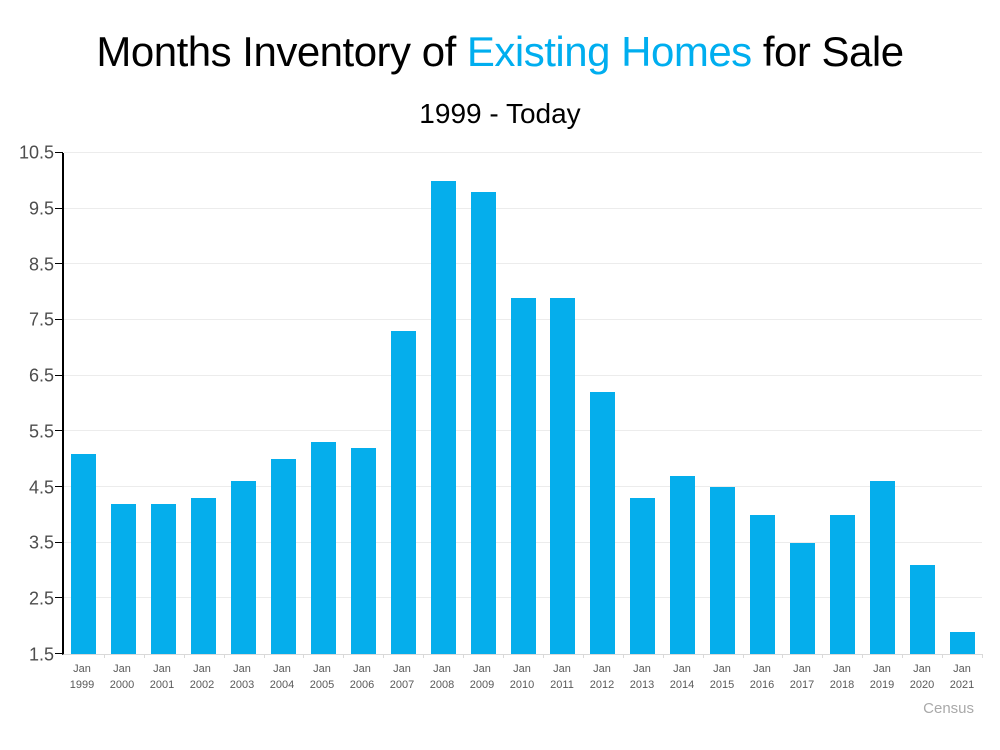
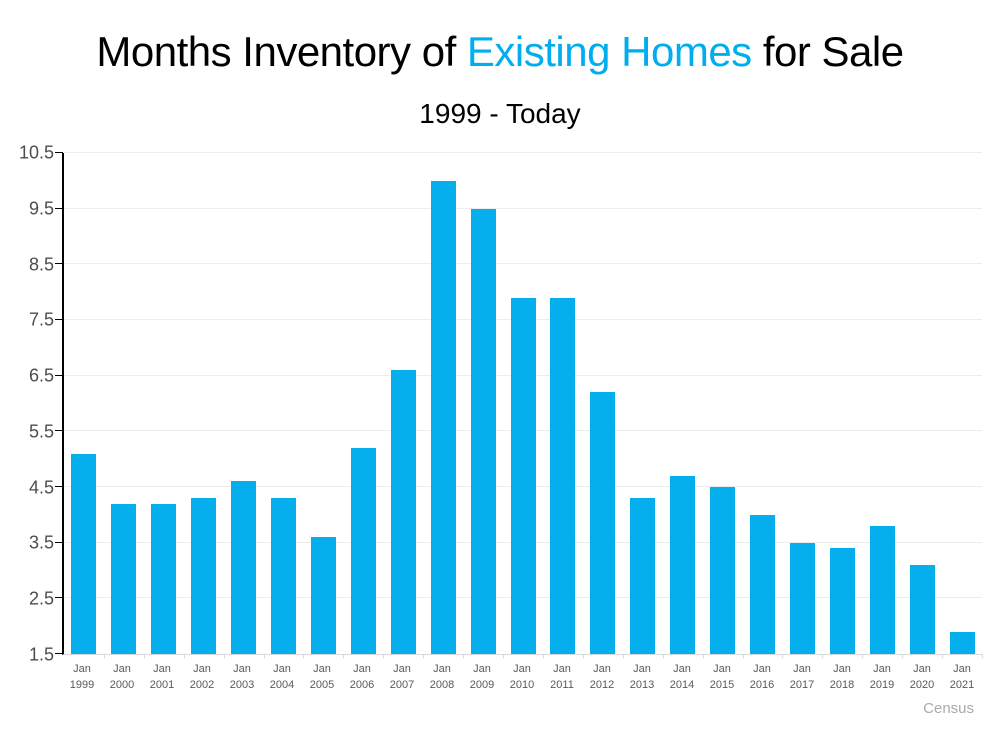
Jan 2004: 5.0 -> 4.3
Jan 2005: 5.3 -> 3.6
Jan 2007: 7.3 -> 6.6
Jan 2009: 9.8 -> 9.5
Jan 2018: 4.0 -> 3.4
Jan 2019: 4.6 -> 3.8
